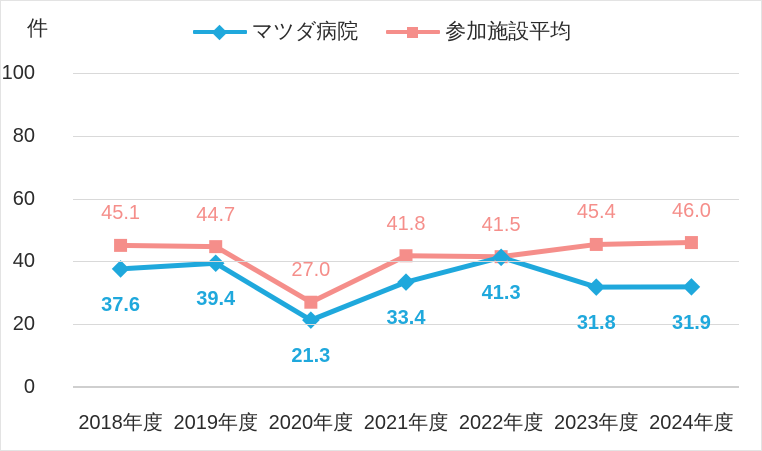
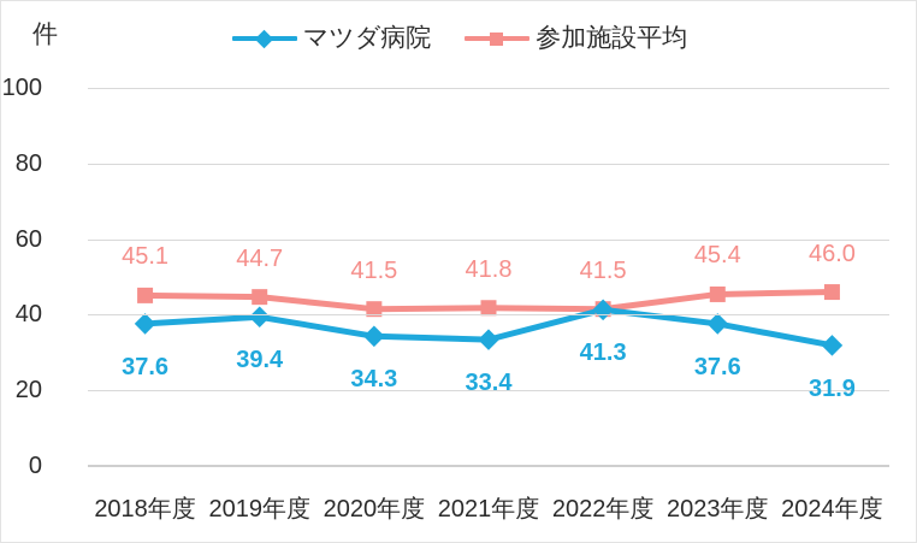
マツダ病院/2020年度: 21.3 -> 34.3
参加施設平均/2020年度: 27.0 -> 41.5
マツダ病院/2023年度: 31.8 -> 37.6
